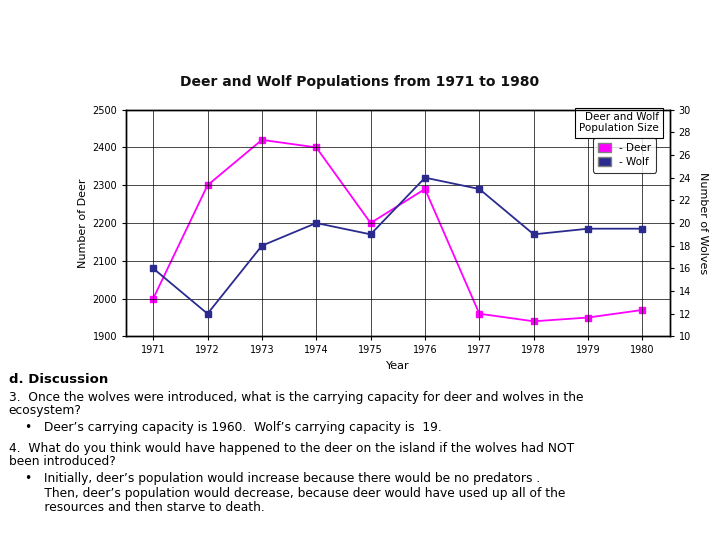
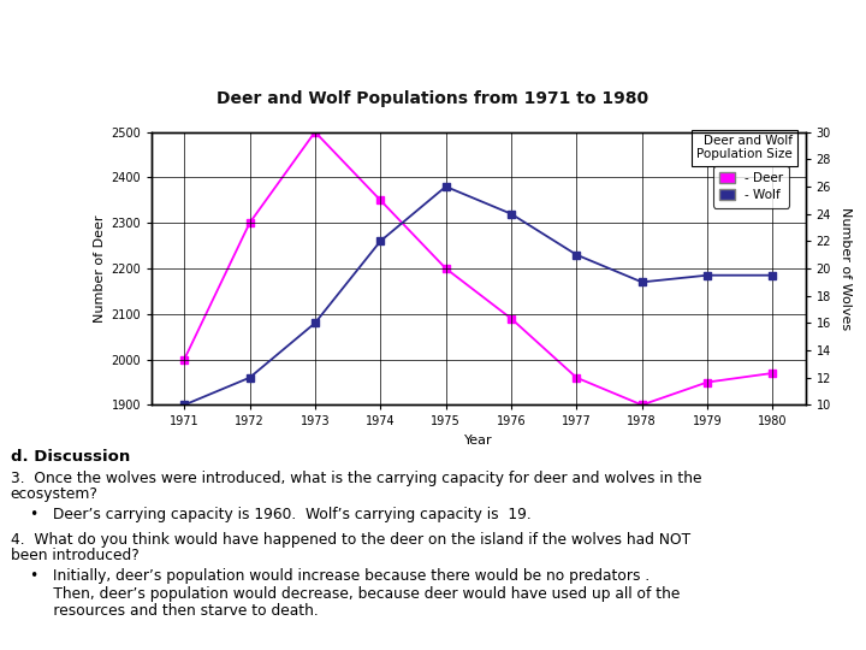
- Wolf/1971: 16.0 -> 10.0
- Deer/1973: 2420 -> 2500
- Wolf/1973: 18.0 -> 16.0
- Deer/1974: 2400 -> 2350
- Wolf/1974: 20.0 -> 22.0
- Wolf/1975: 19.0 -> 26.0
- Deer/1976: 2290 -> 2090
- Wolf/1977: 23.0 -> 21.0
- Deer/1978: 1940 -> 1900
